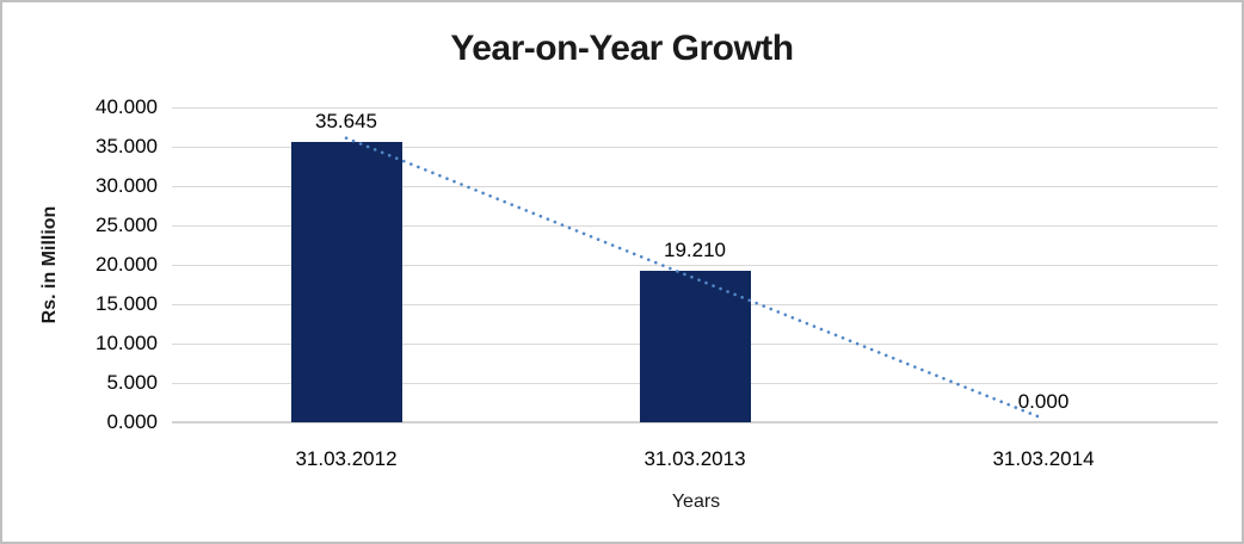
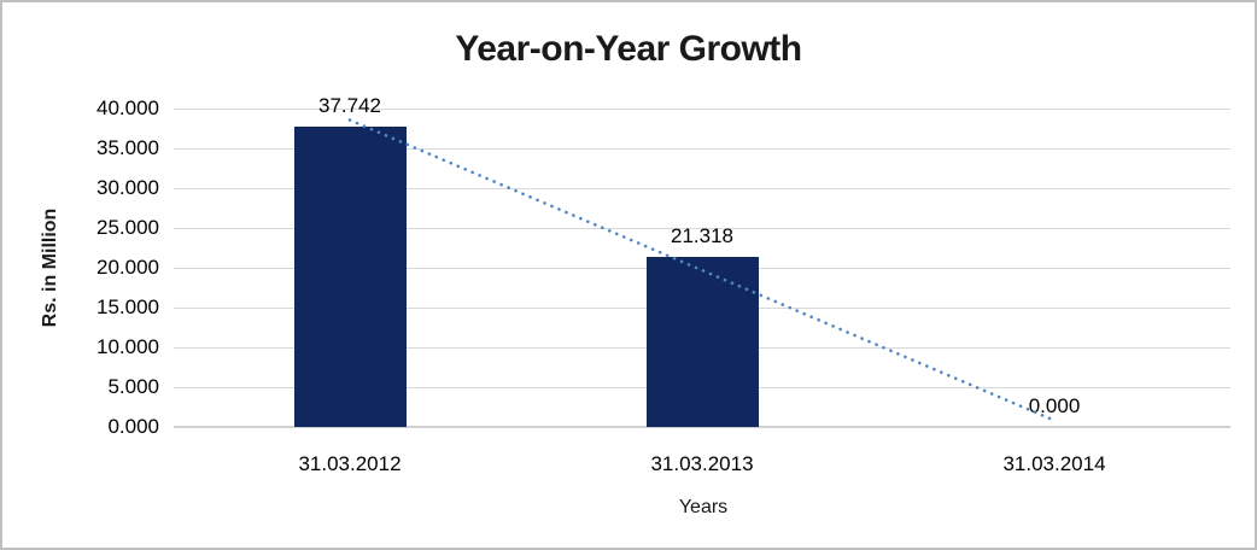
31.03.2012: 35.645 -> 37.742
31.03.2013: 19.210 -> 21.318
